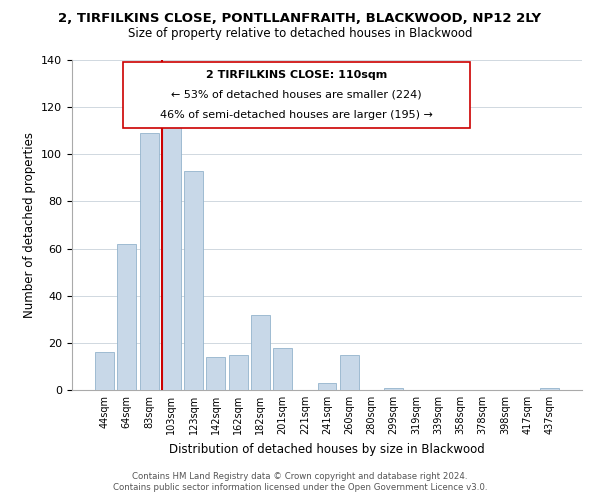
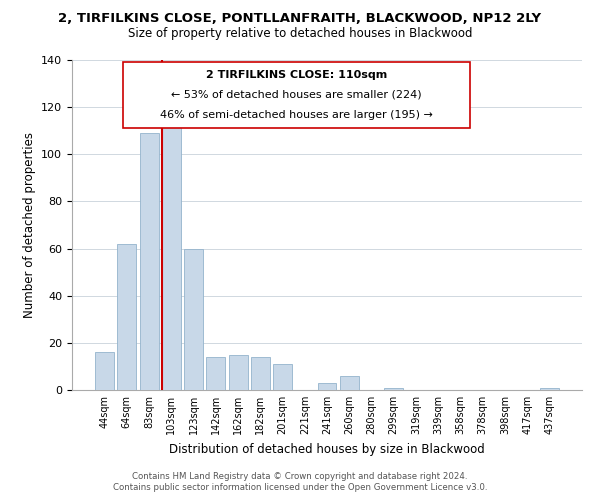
123sqm: 93 -> 60
182sqm: 32 -> 14
201sqm: 18 -> 11
260sqm: 15 -> 6
